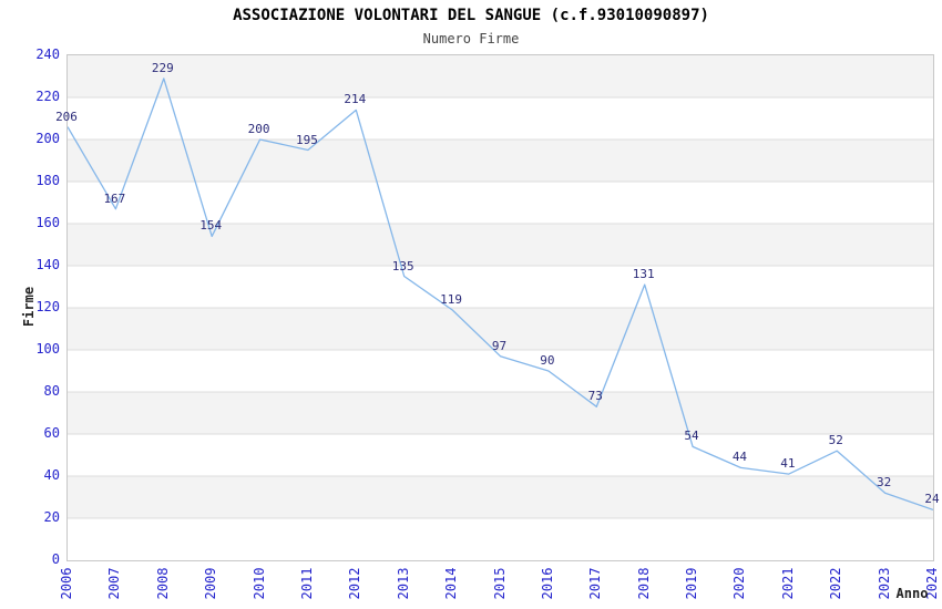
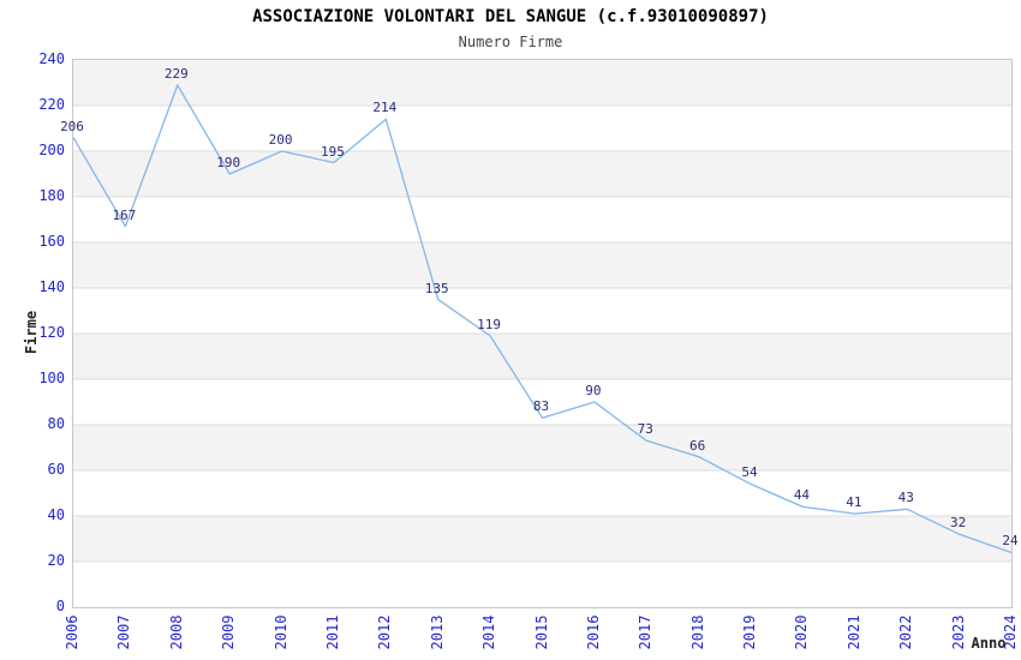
2009: 154 -> 190
2015: 97 -> 83
2018: 131 -> 66
2022: 52 -> 43
